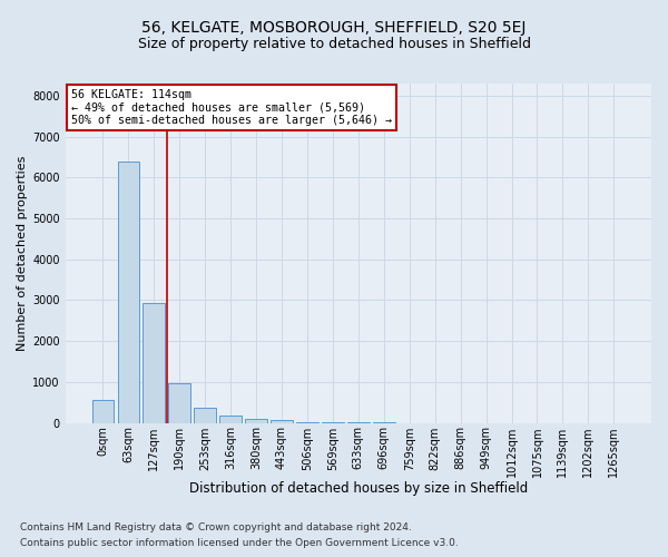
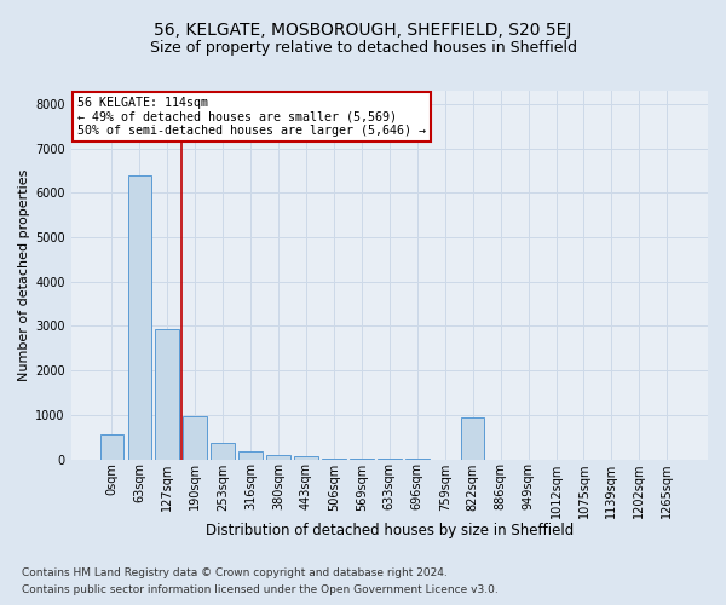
822sqm: 0 -> 950
